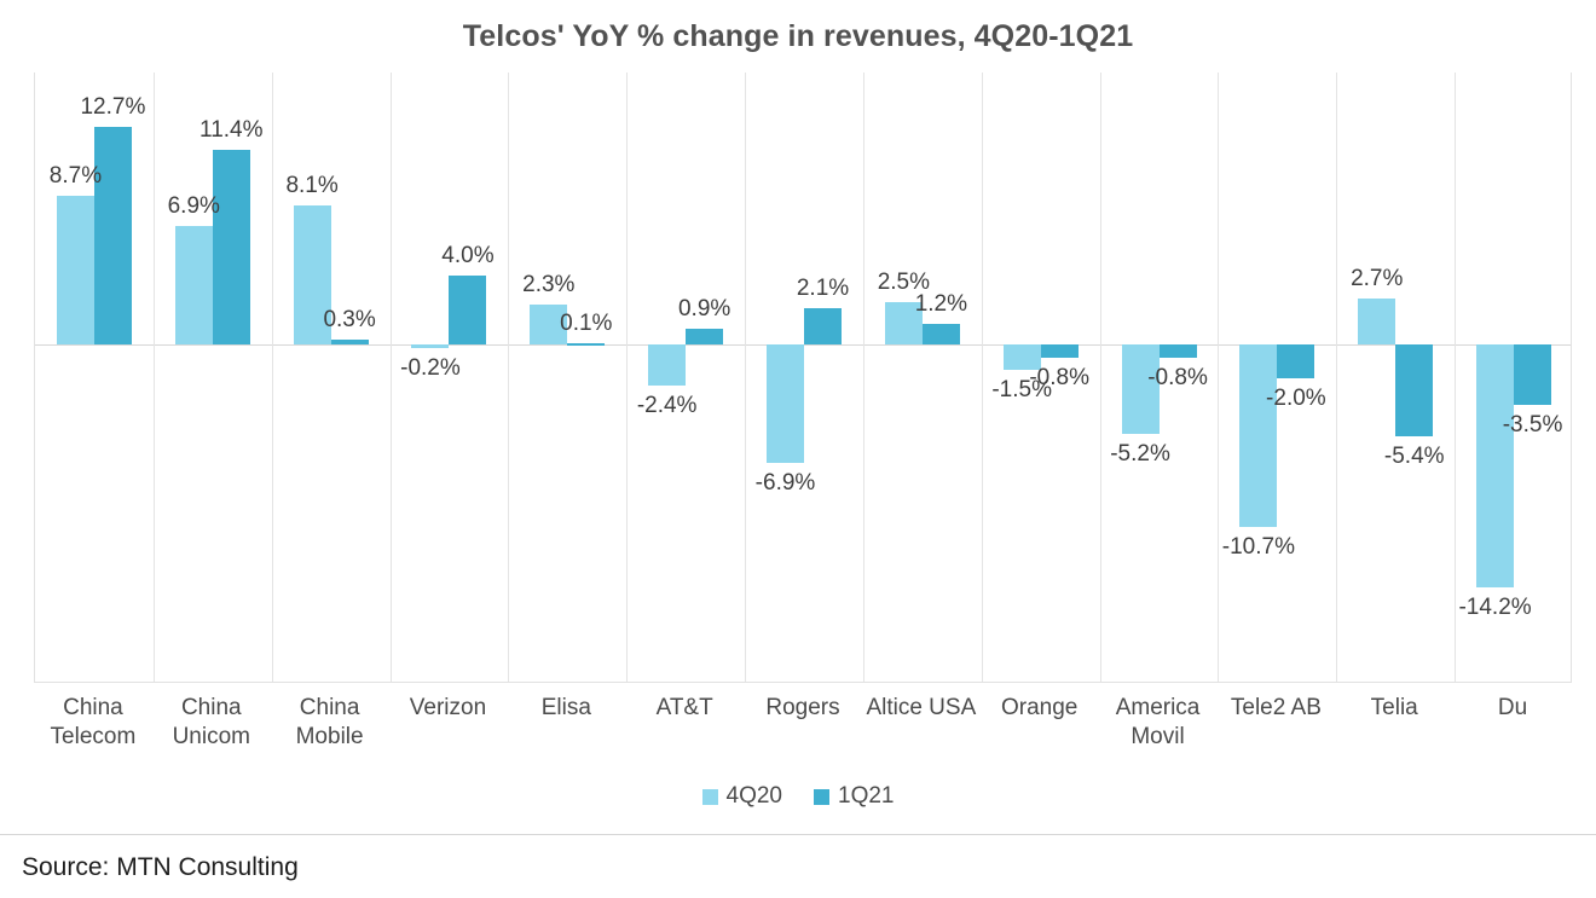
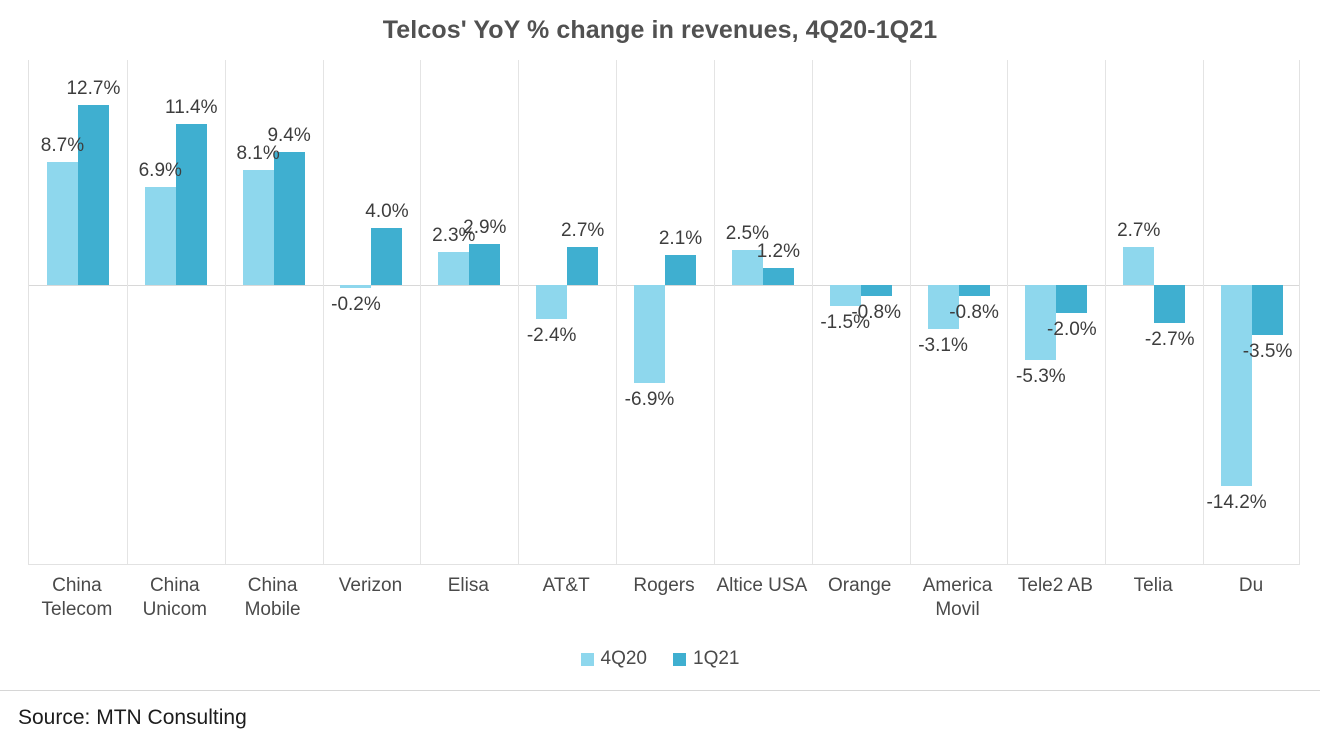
1Q21/China Mobile: 0.3% -> 9.4%
1Q21/Elisa: 0.1% -> 2.9%
1Q21/AT&T: 0.9% -> 2.7%
4Q20/America Movil: -5.2% -> -3.1%
4Q20/Tele2 AB: -10.7% -> -5.3%
1Q21/Telia: -5.4% -> -2.7%
